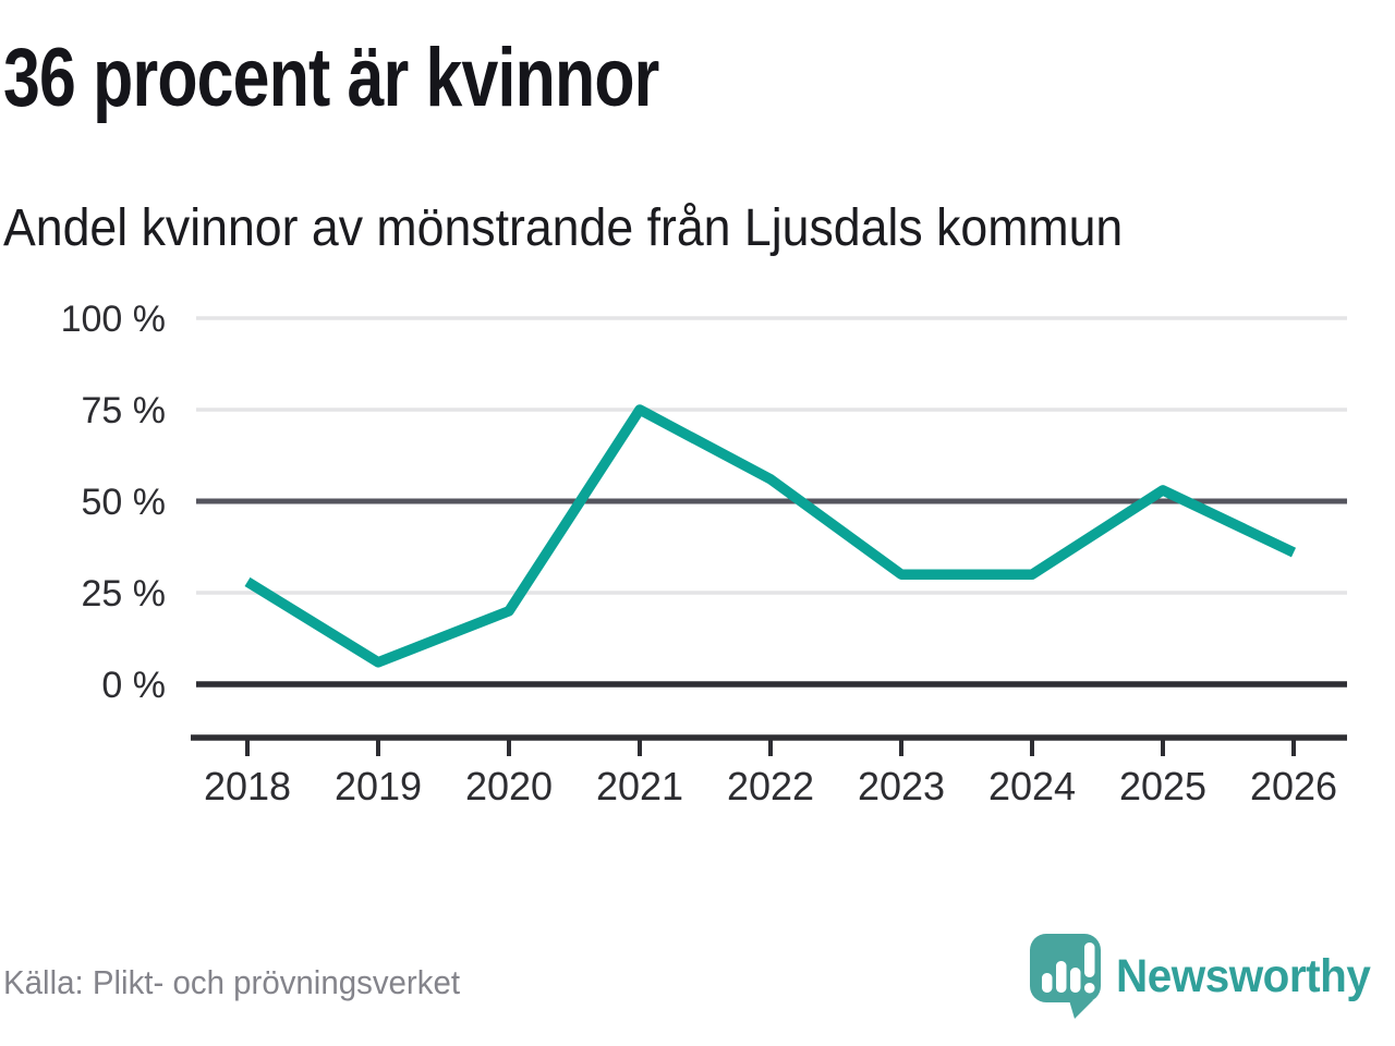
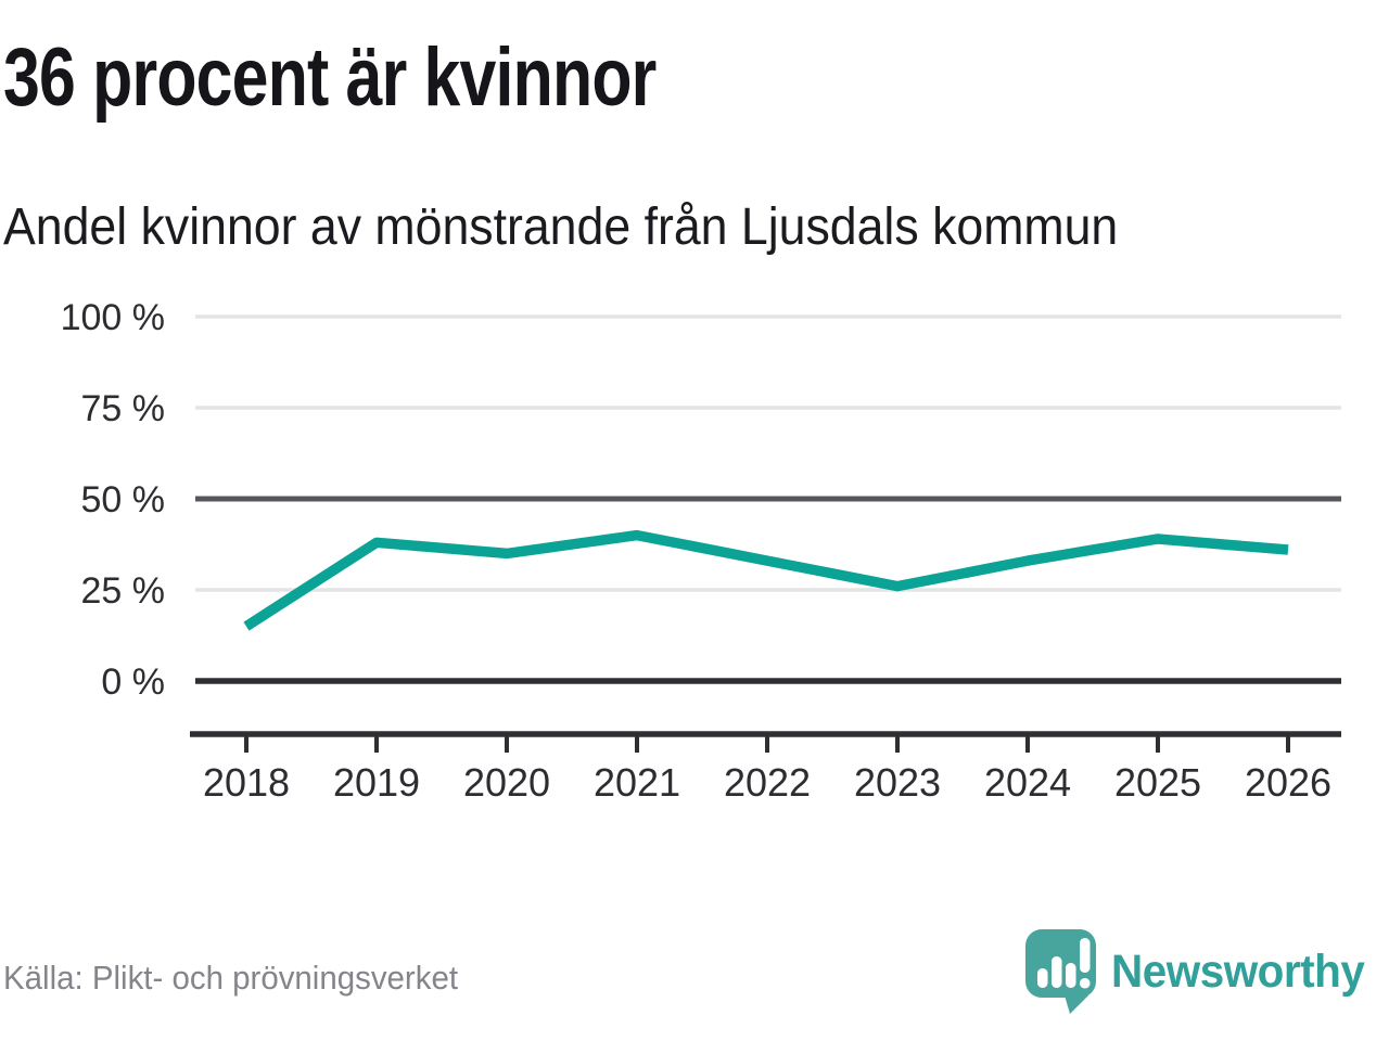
2018: 28% -> 15%
2019: 6% -> 38%
2020: 20% -> 35%
2021: 75% -> 40%
2022: 56% -> 33%
2023: 30% -> 26%
2024: 30% -> 33%
2025: 53% -> 39%
